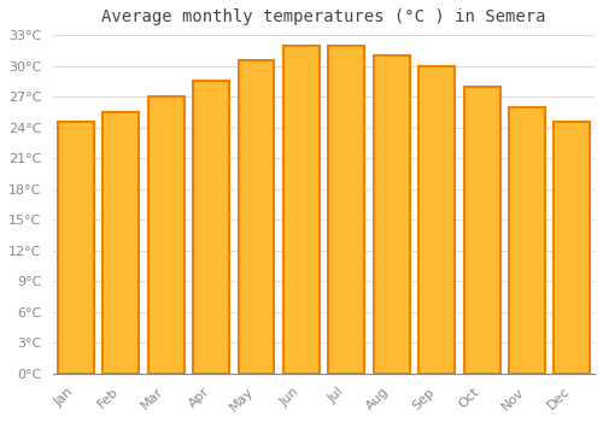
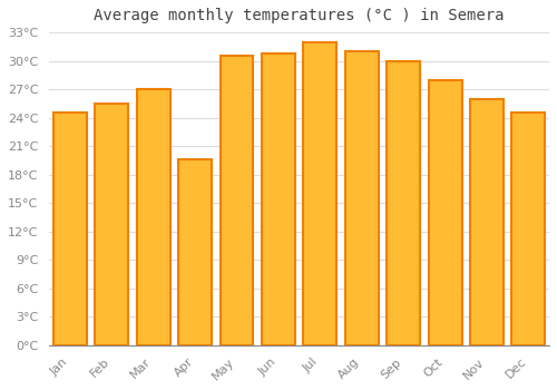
Apr: 28.5°C -> 19.6°C
Jun: 32.0°C -> 30.8°C
